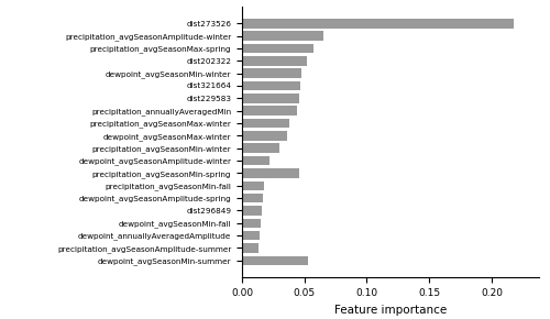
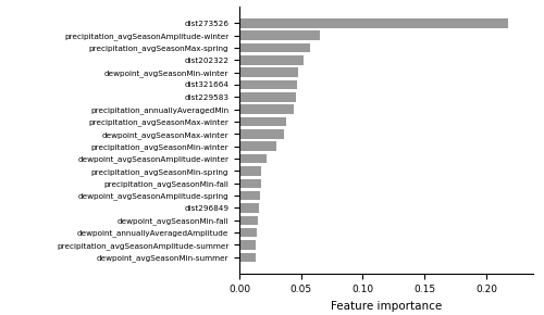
precipitation_avgSeasonMin-spring: 0.046 -> 0.018
dewpoint_avgSeasonMin-summer: 0.053 -> 0.013
